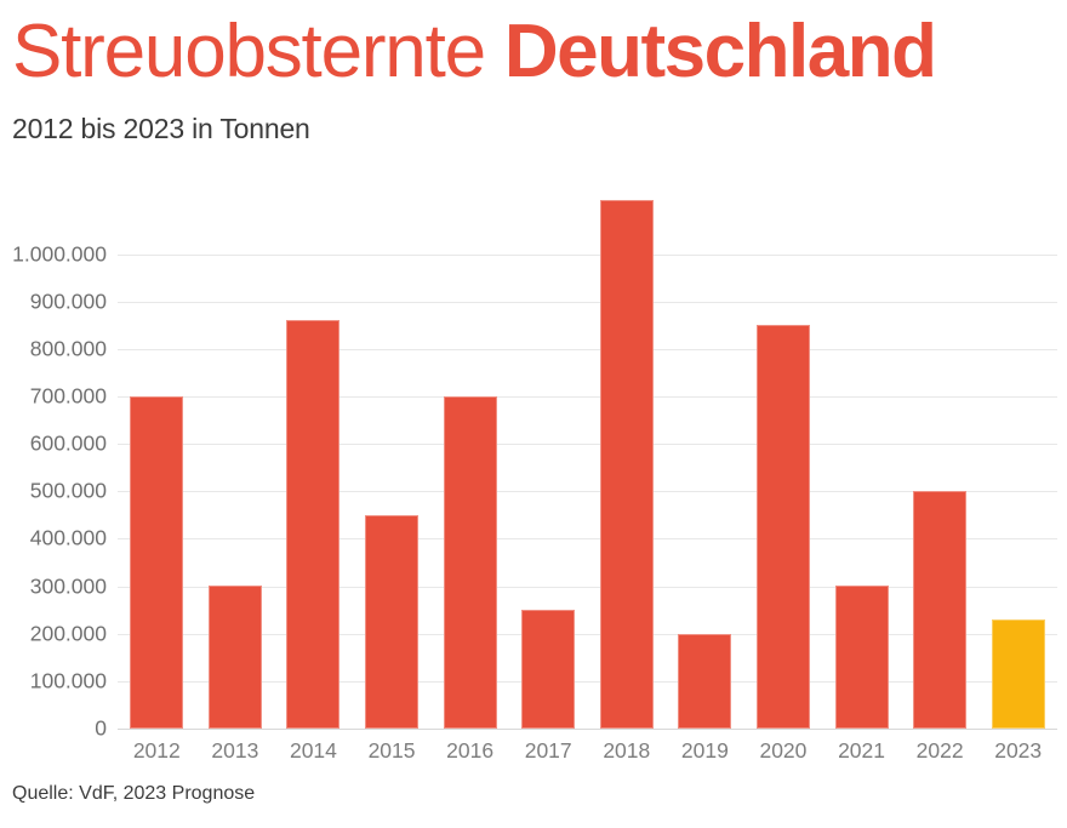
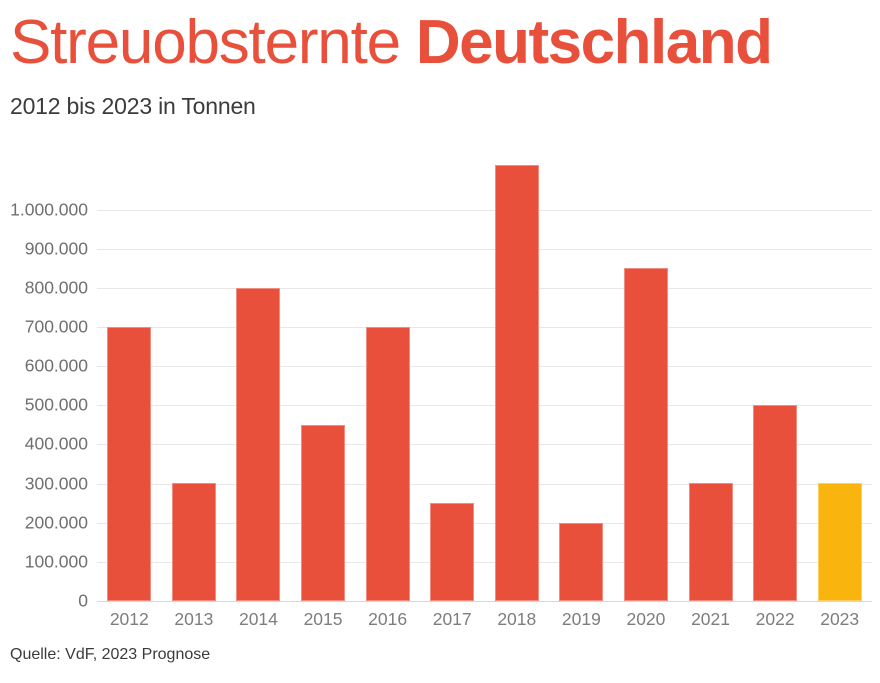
2014: 860000 -> 800000
2023: 230000 -> 300000
